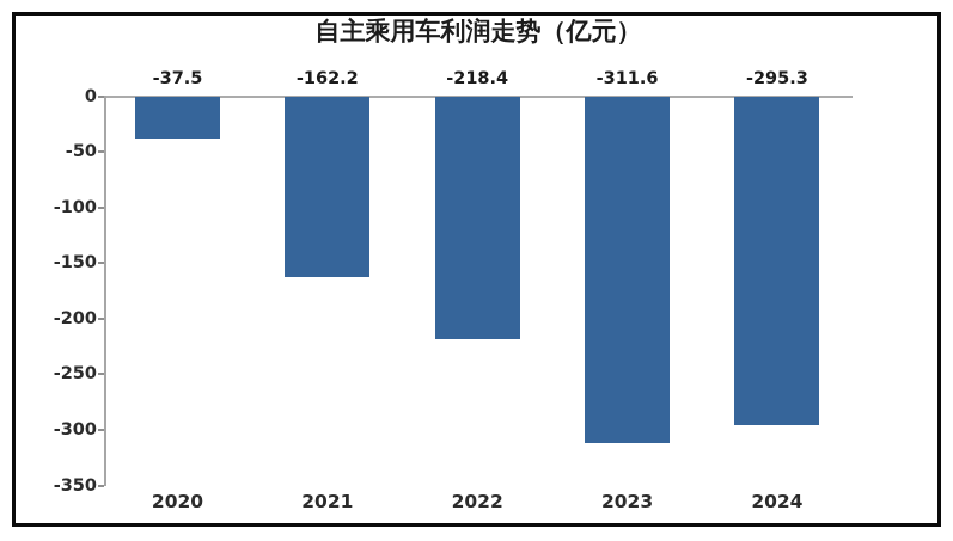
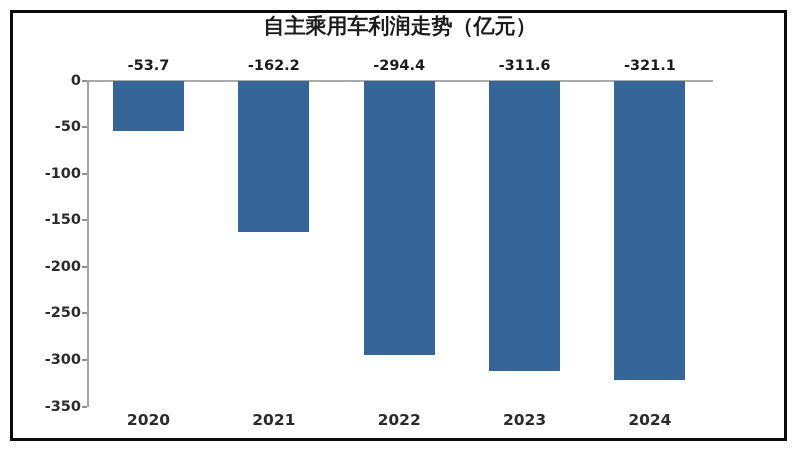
2020: -37.5 -> -53.7
2022: -218.4 -> -294.4
2024: -295.3 -> -321.1
